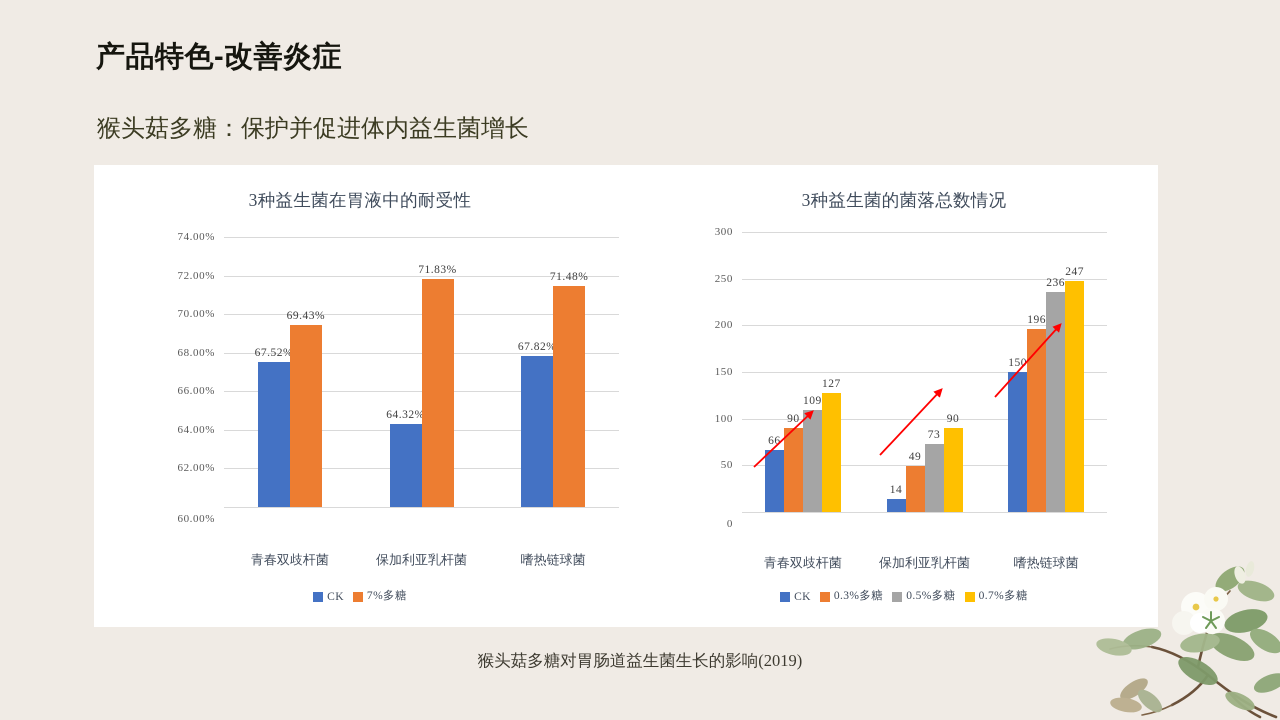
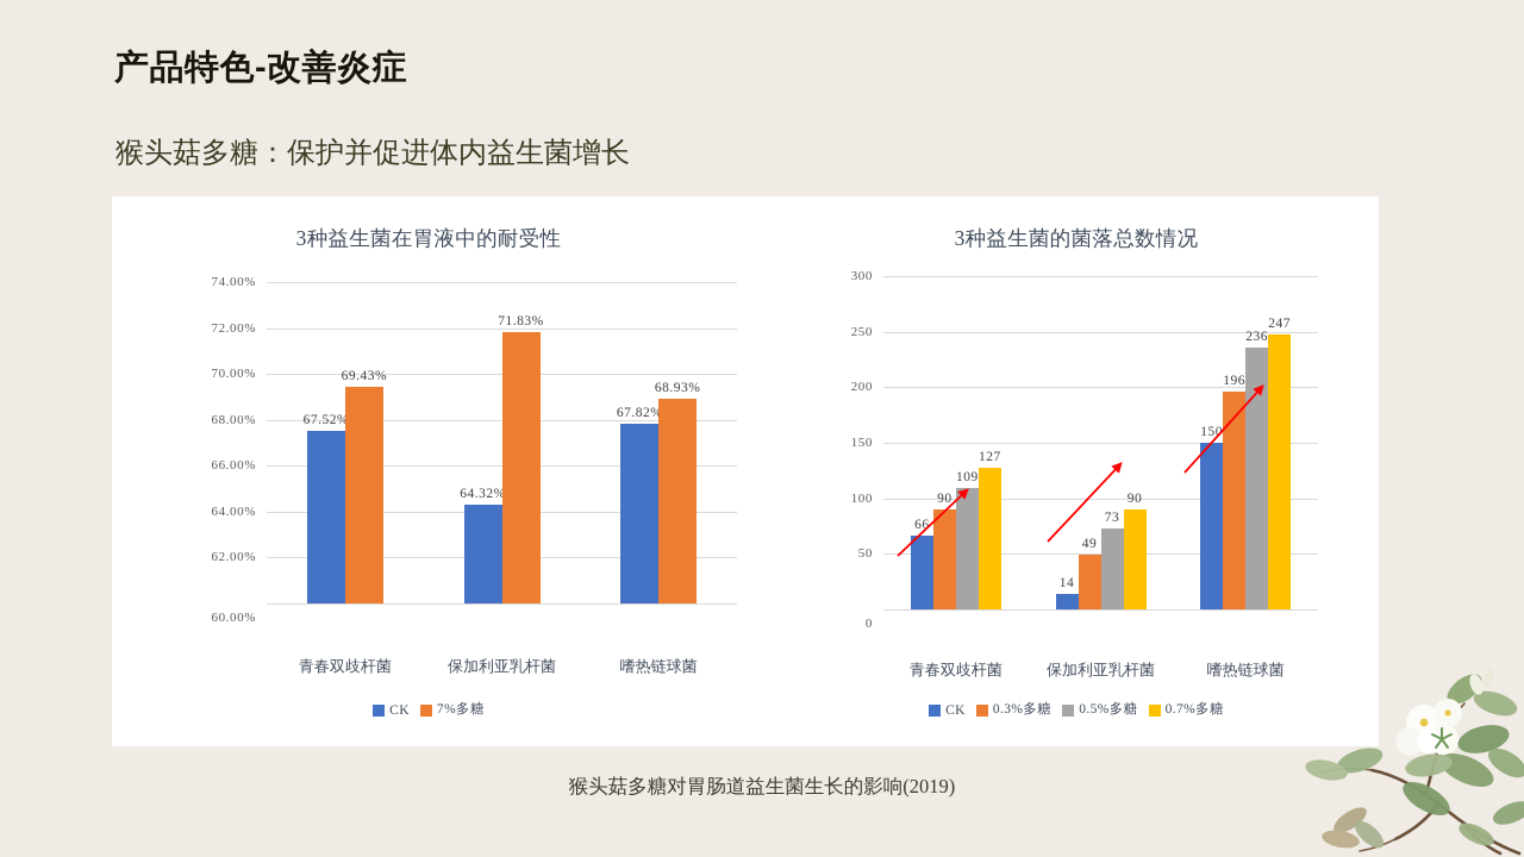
3种益生菌在胃液中的耐受性/7%多糖/嗜热链球菌: 71.48% -> 68.93%
